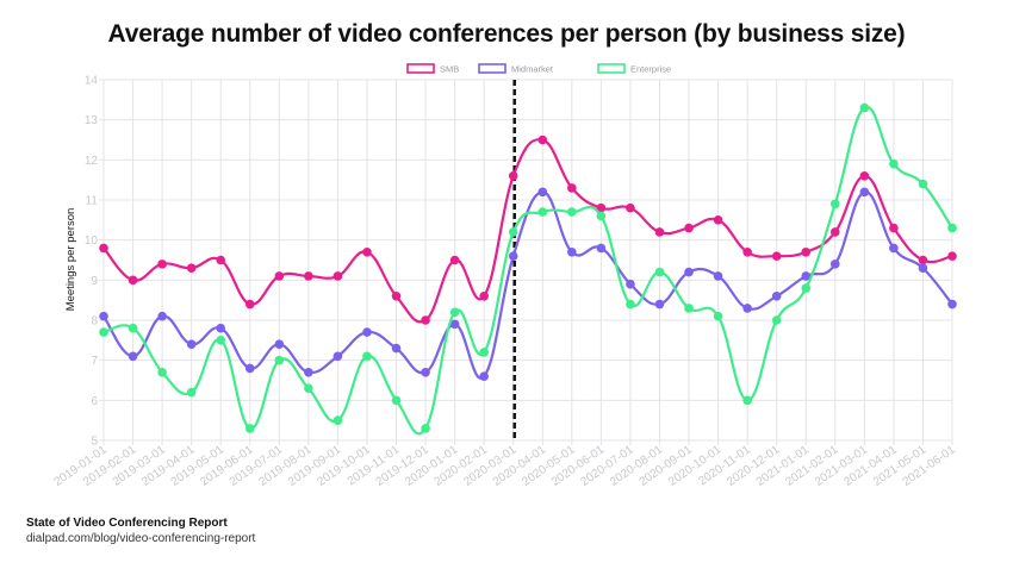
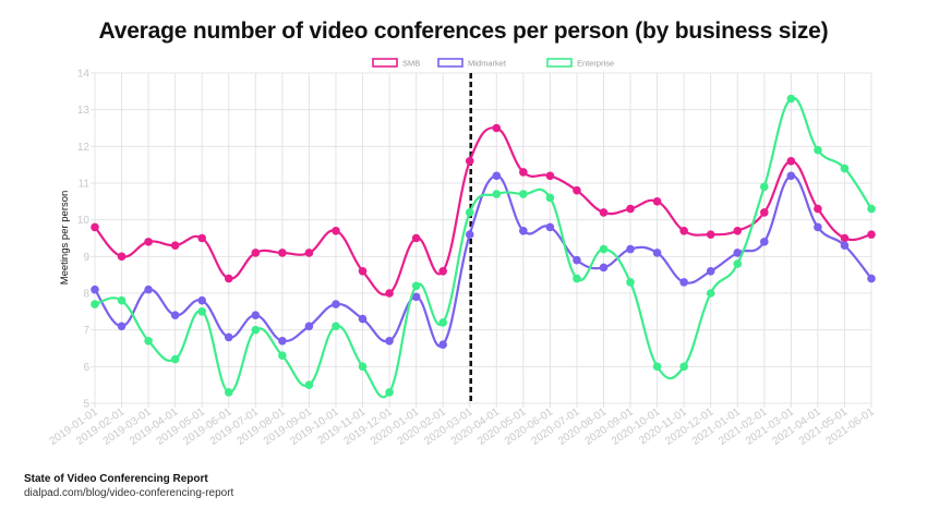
SMB/2020-06-01: 10.8 -> 11.2
Midmarket/2020-08-01: 8.4 -> 8.7
Enterprise/2020-10-01: 8.1 -> 6.0
